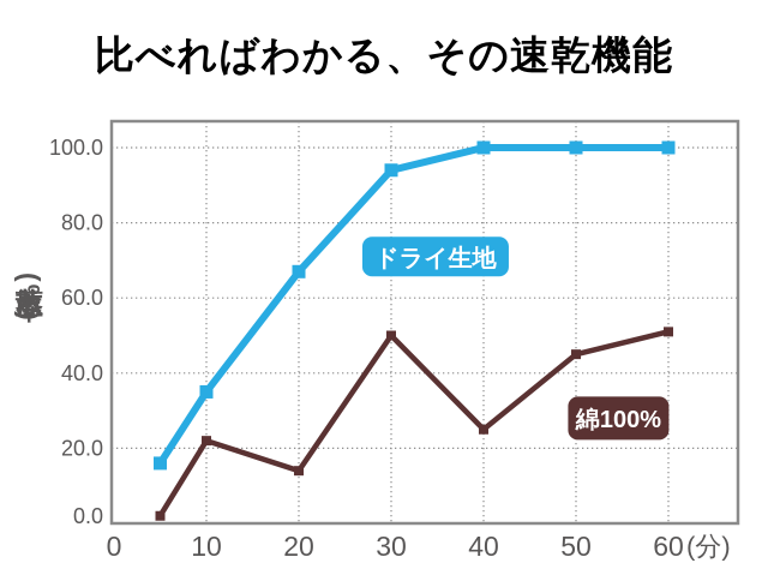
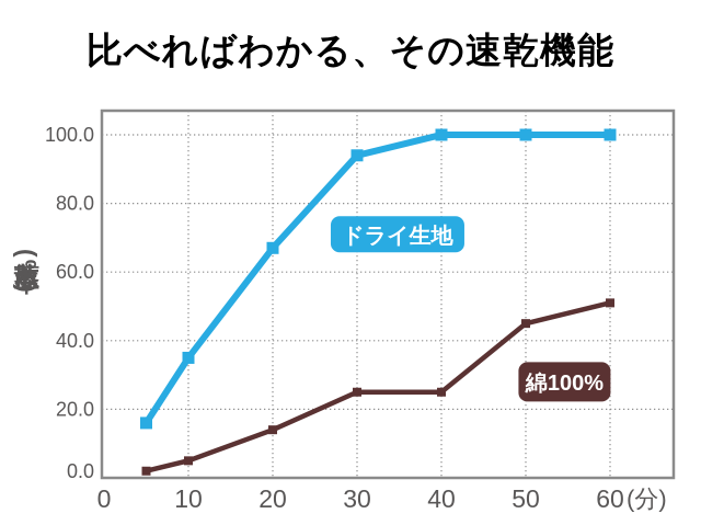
綿100%/10: 22 -> 5
綿100%/30: 50 -> 25
